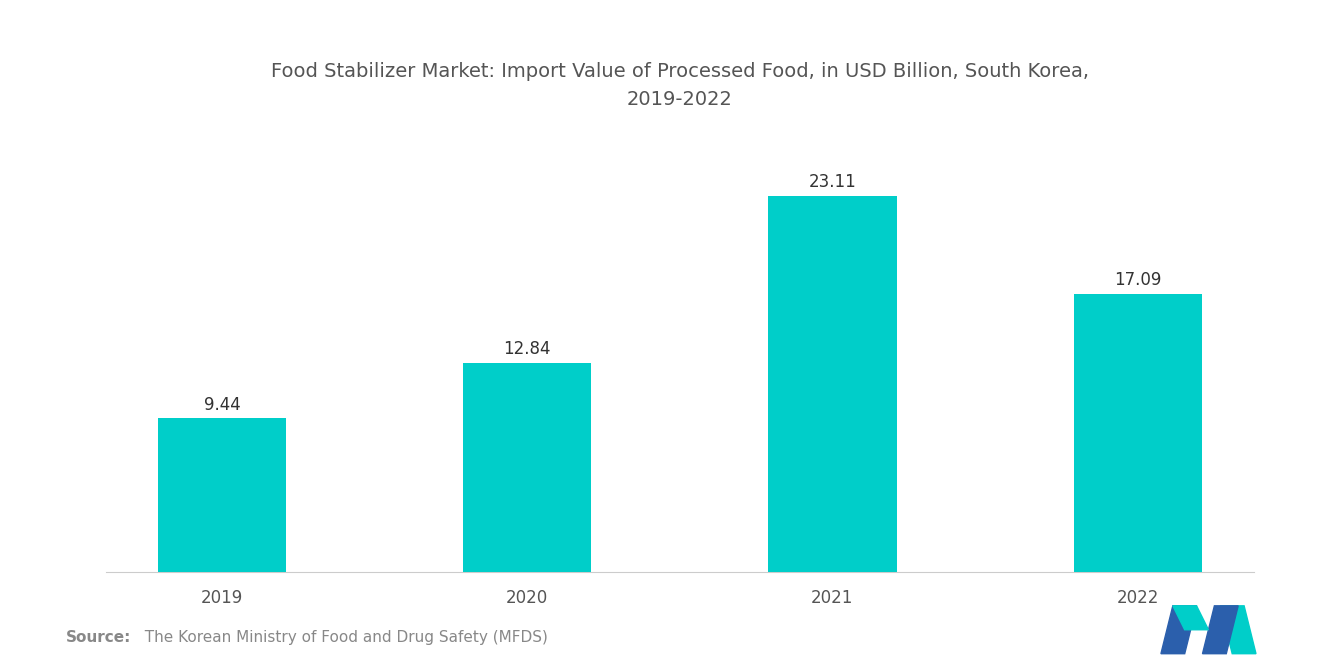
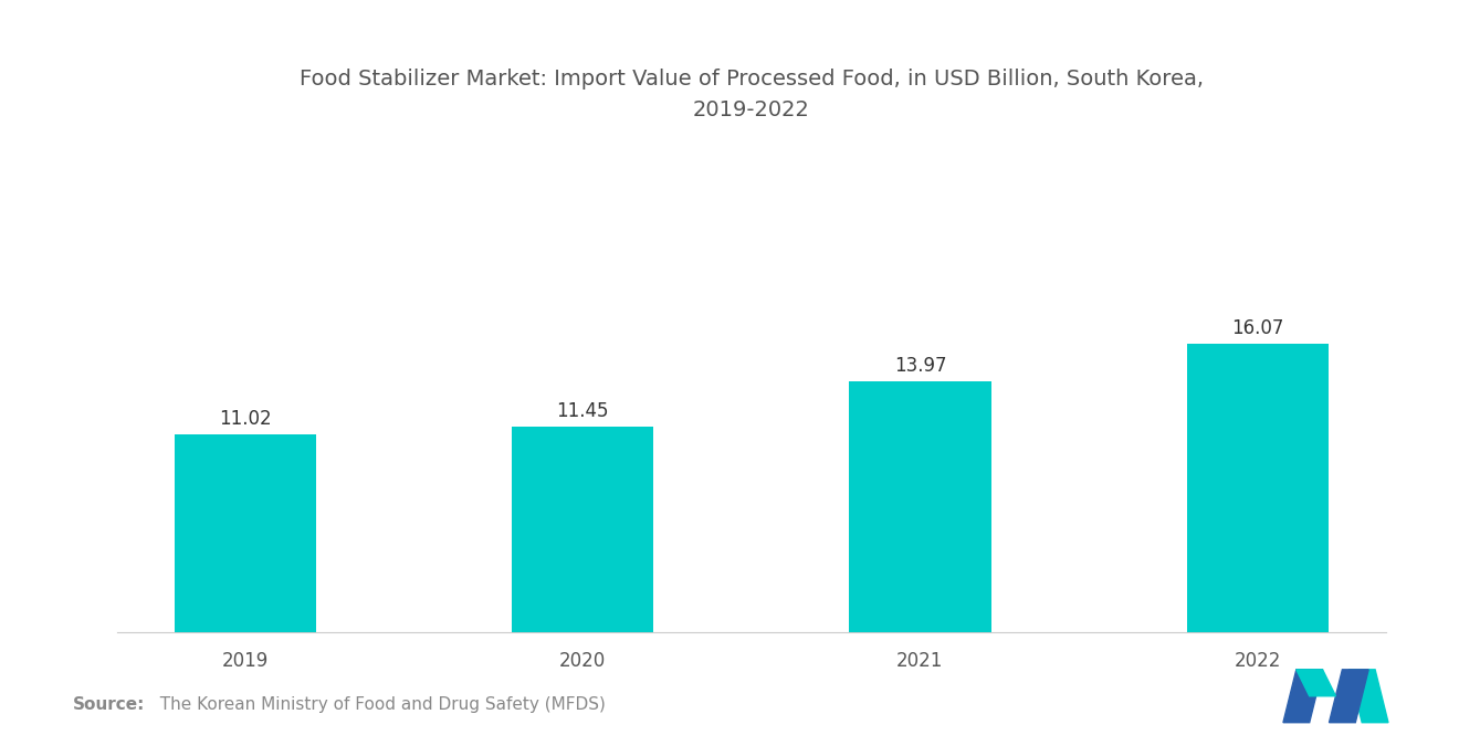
2019: 9.44 -> 11.02
2020: 12.84 -> 11.45
2021: 23.11 -> 13.97
2022: 17.09 -> 16.07
